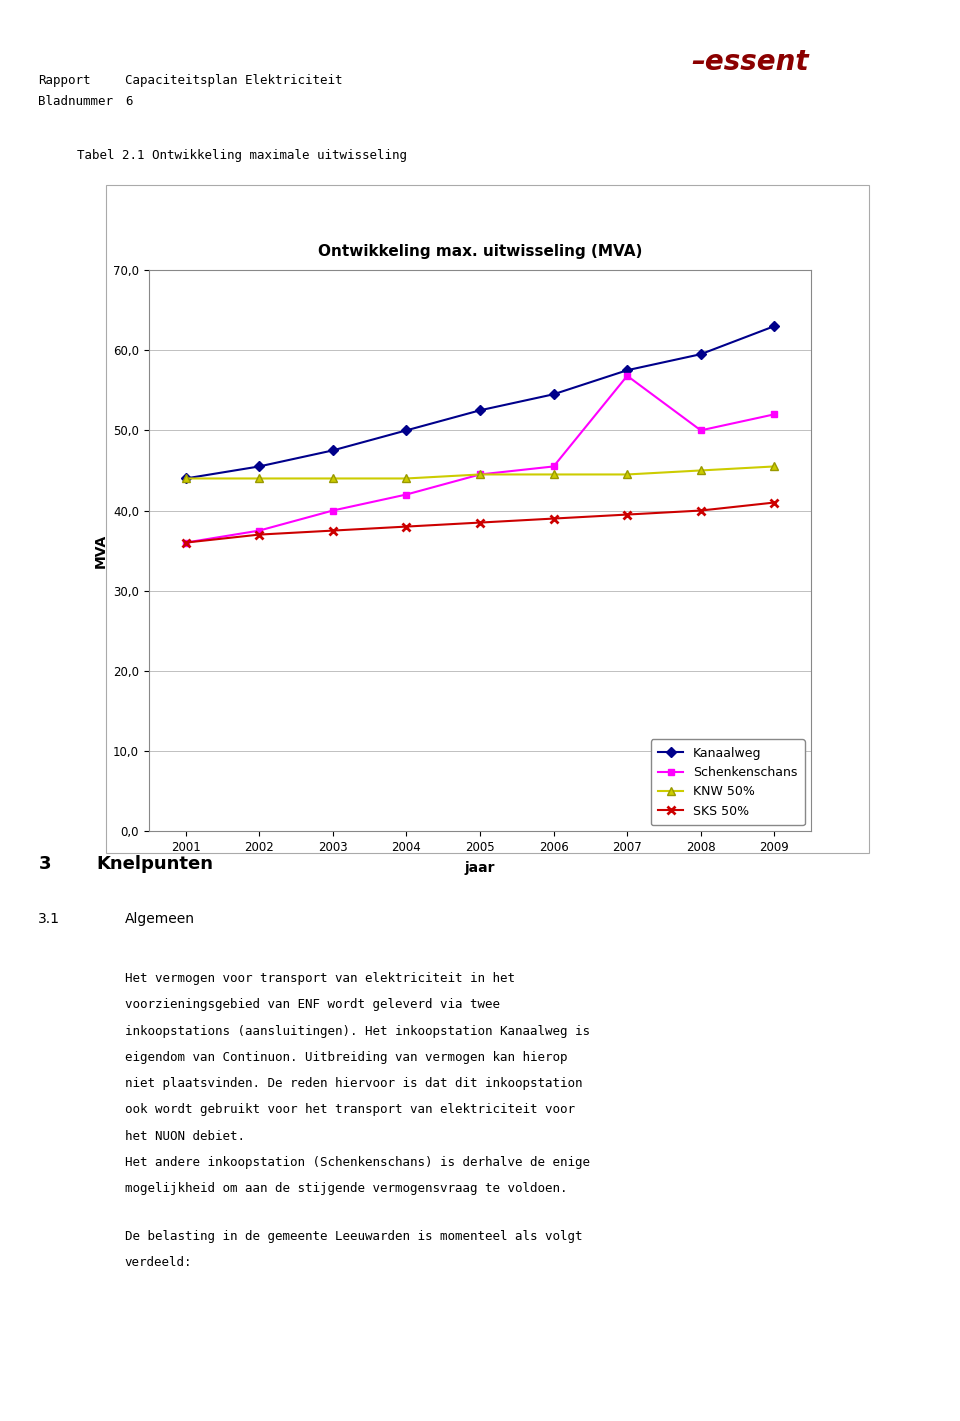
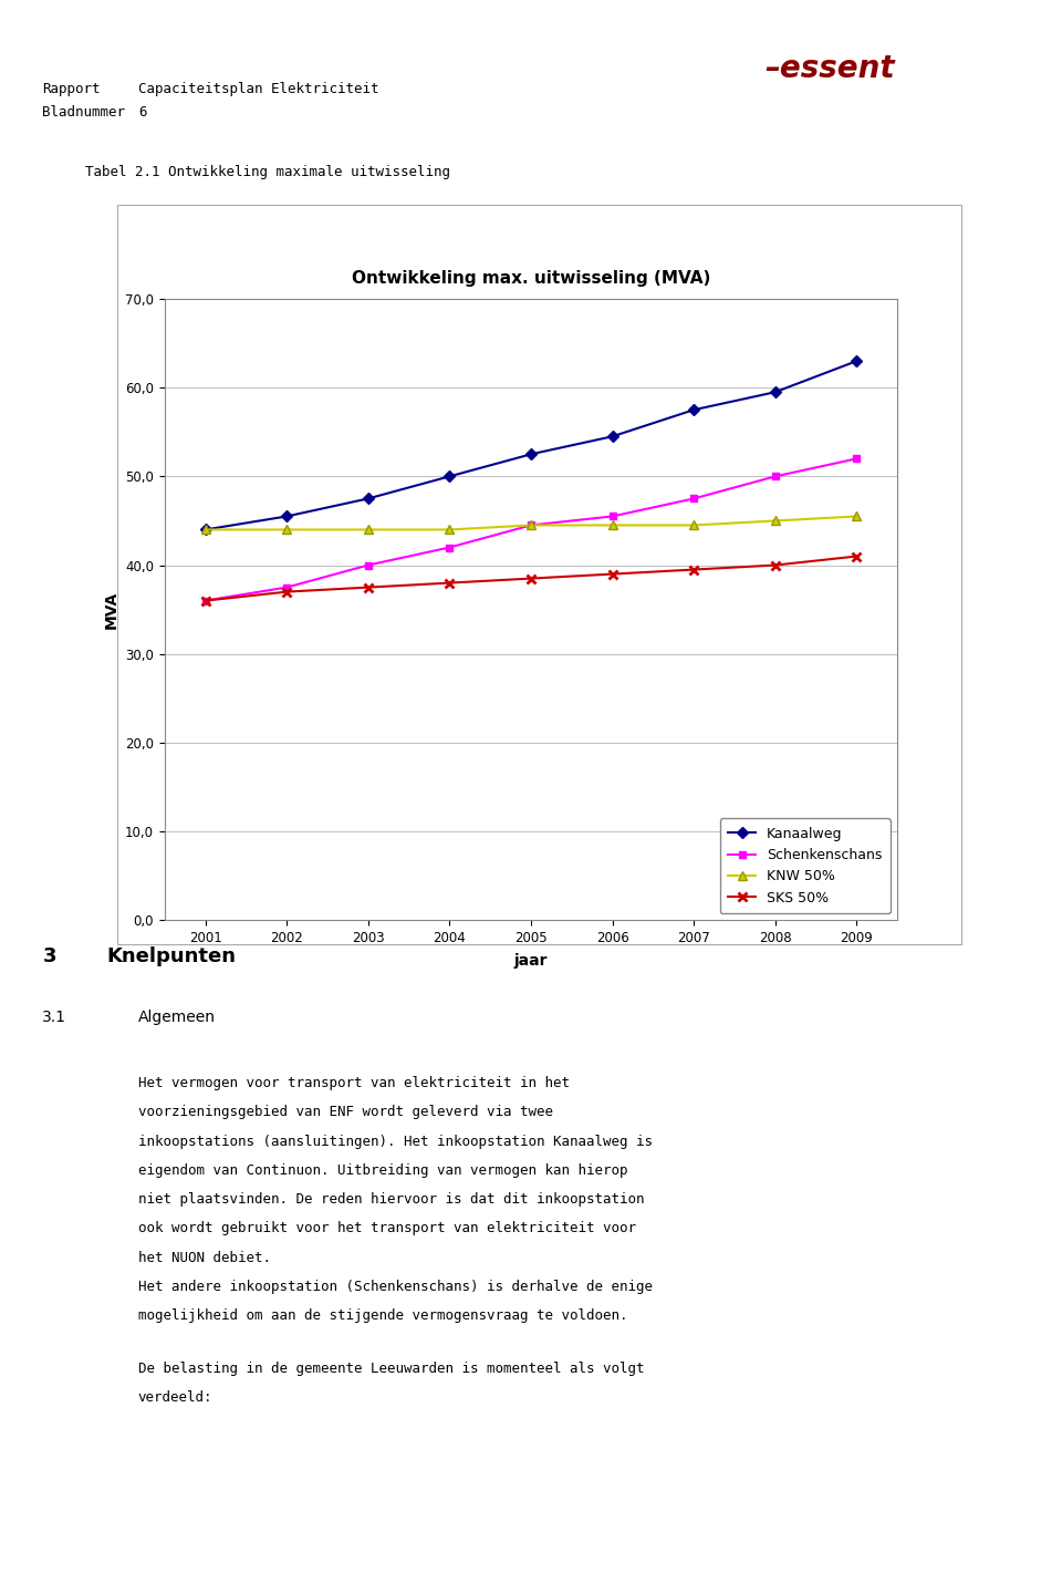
Schenkenschans/2007: 56,8 -> 47,5
